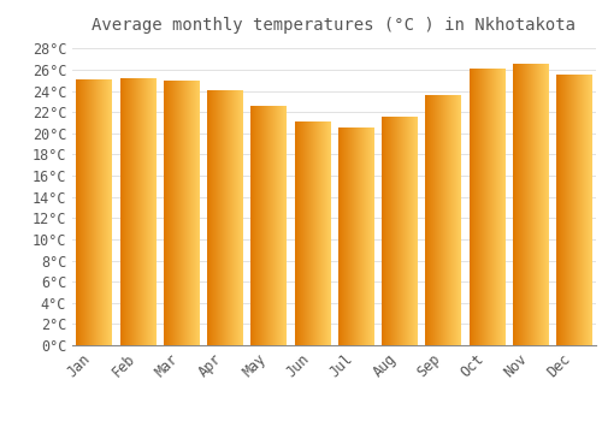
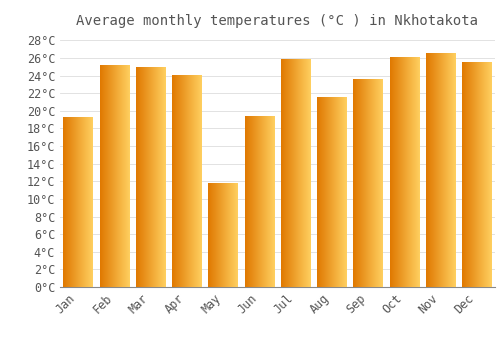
Jan: 25.0°C -> 19.2°C
May: 22.5°C -> 11.8°C
Jun: 21.0°C -> 19.4°C
Jul: 20.5°C -> 25.8°C
